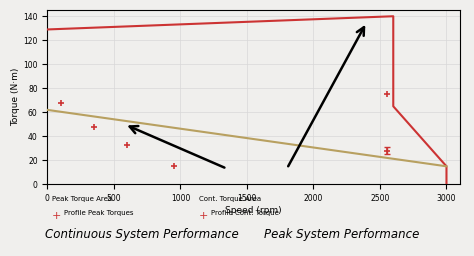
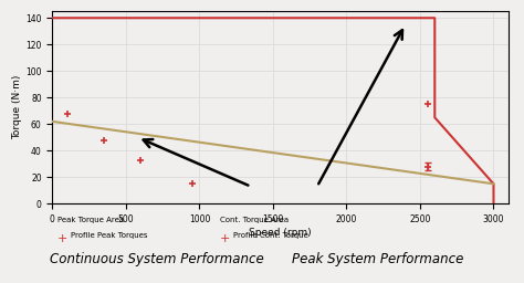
0: 129 -> 140
